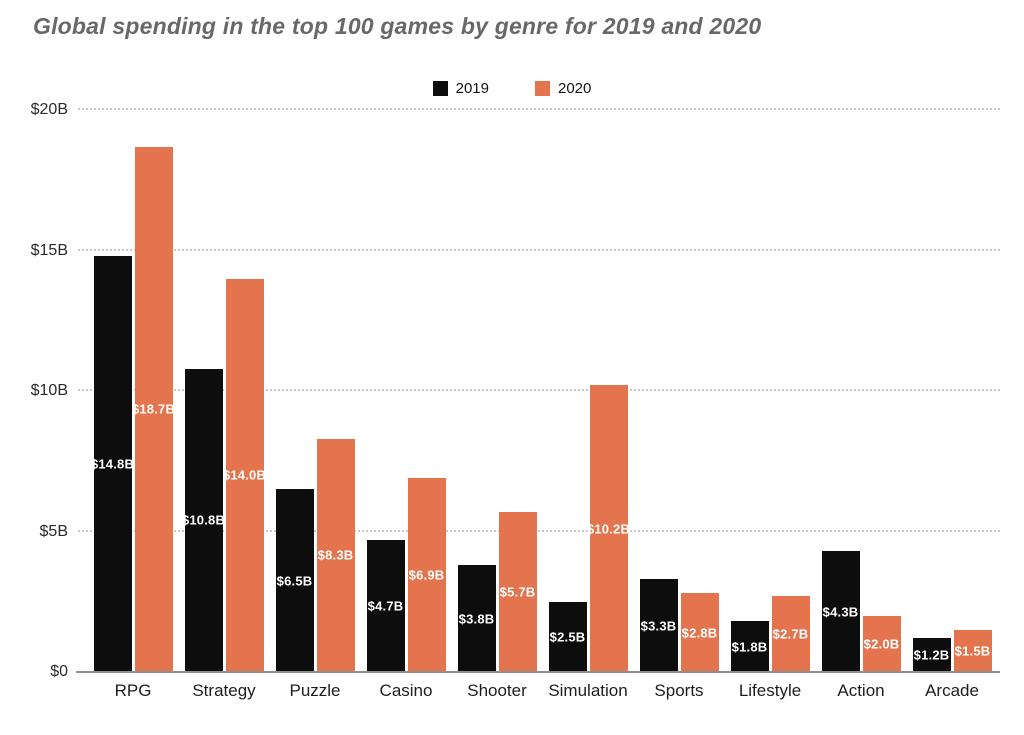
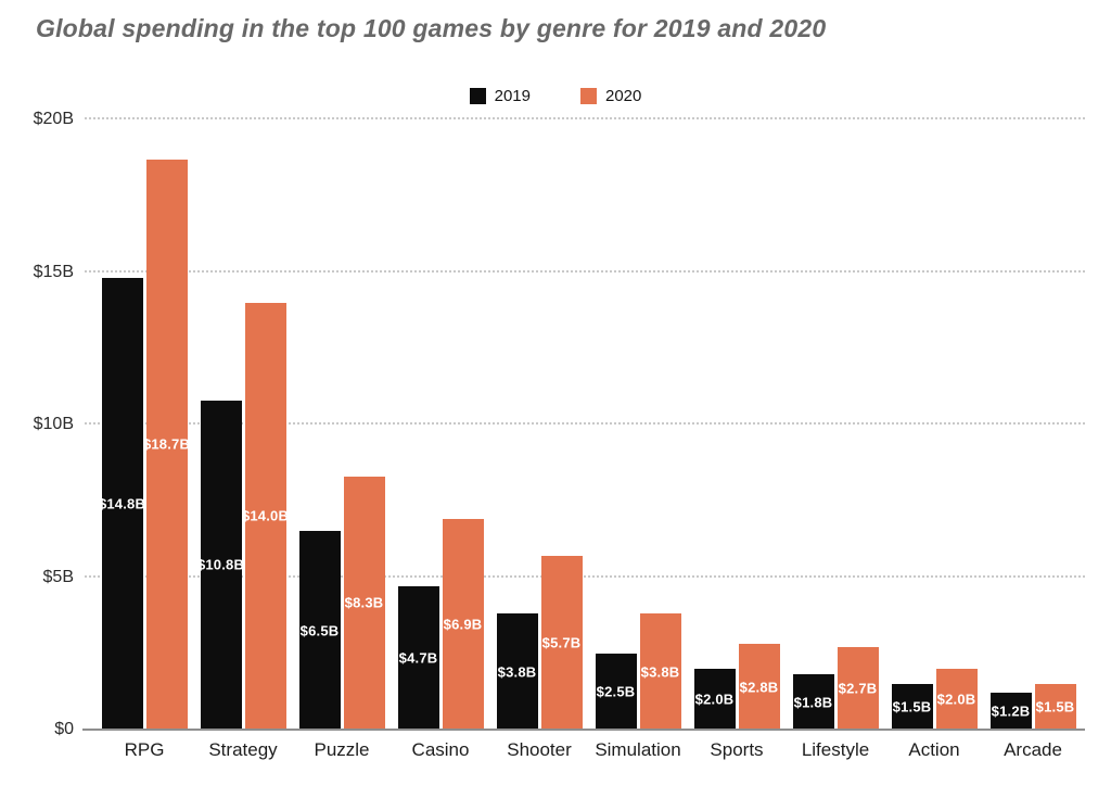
2020/Simulation: $10.2B -> $3.8B
2019/Sports: $3.3B -> $2.0B
2019/Action: $4.3B -> $1.5B
